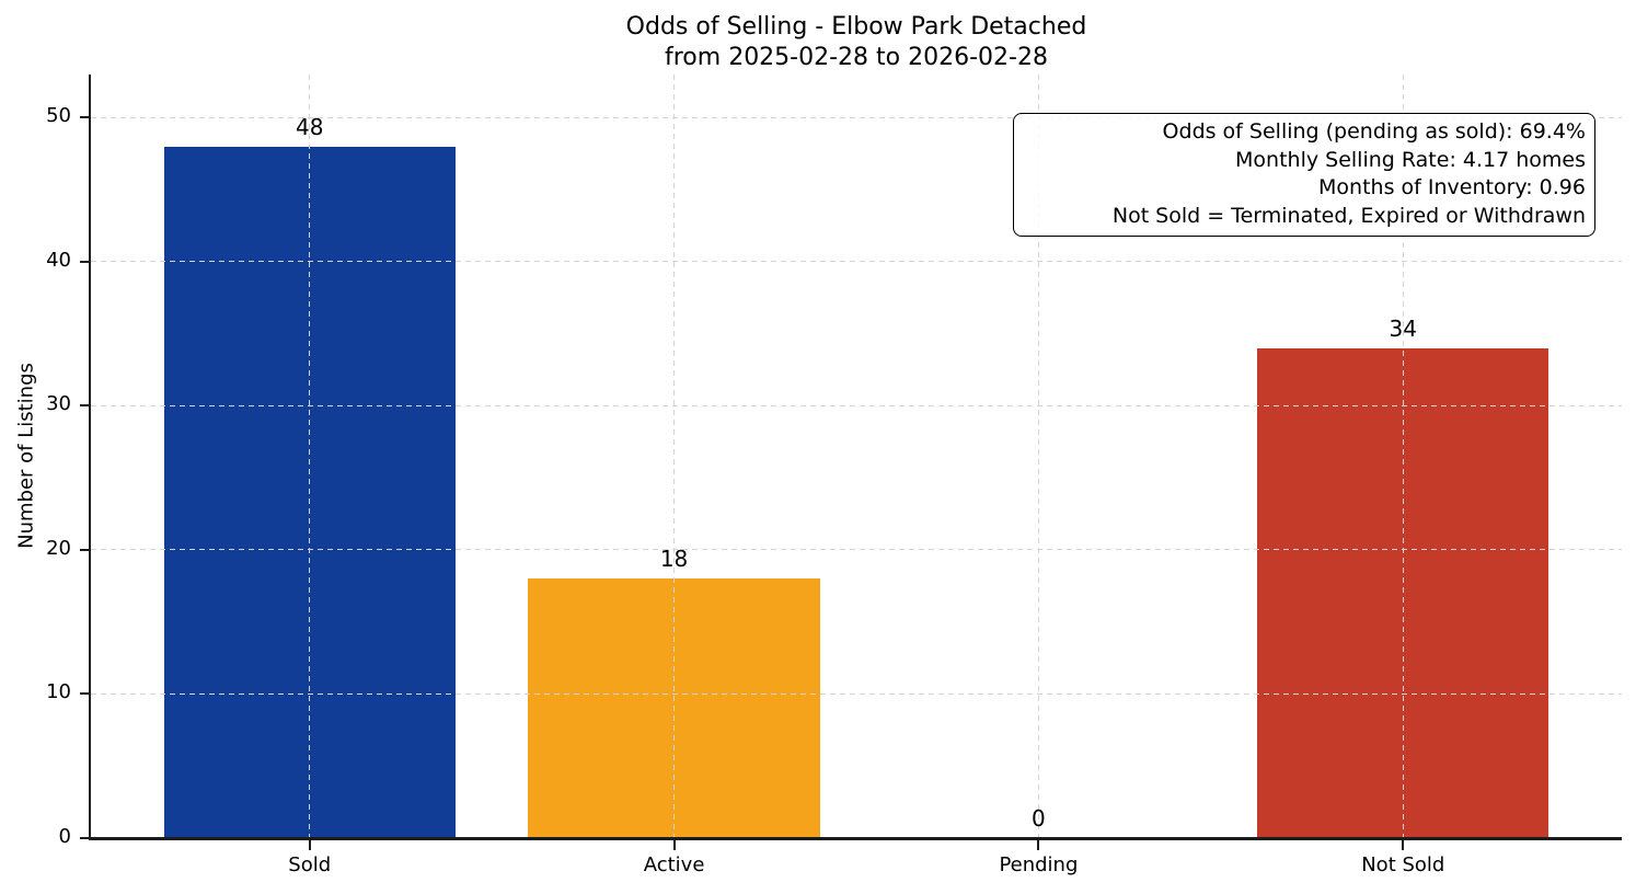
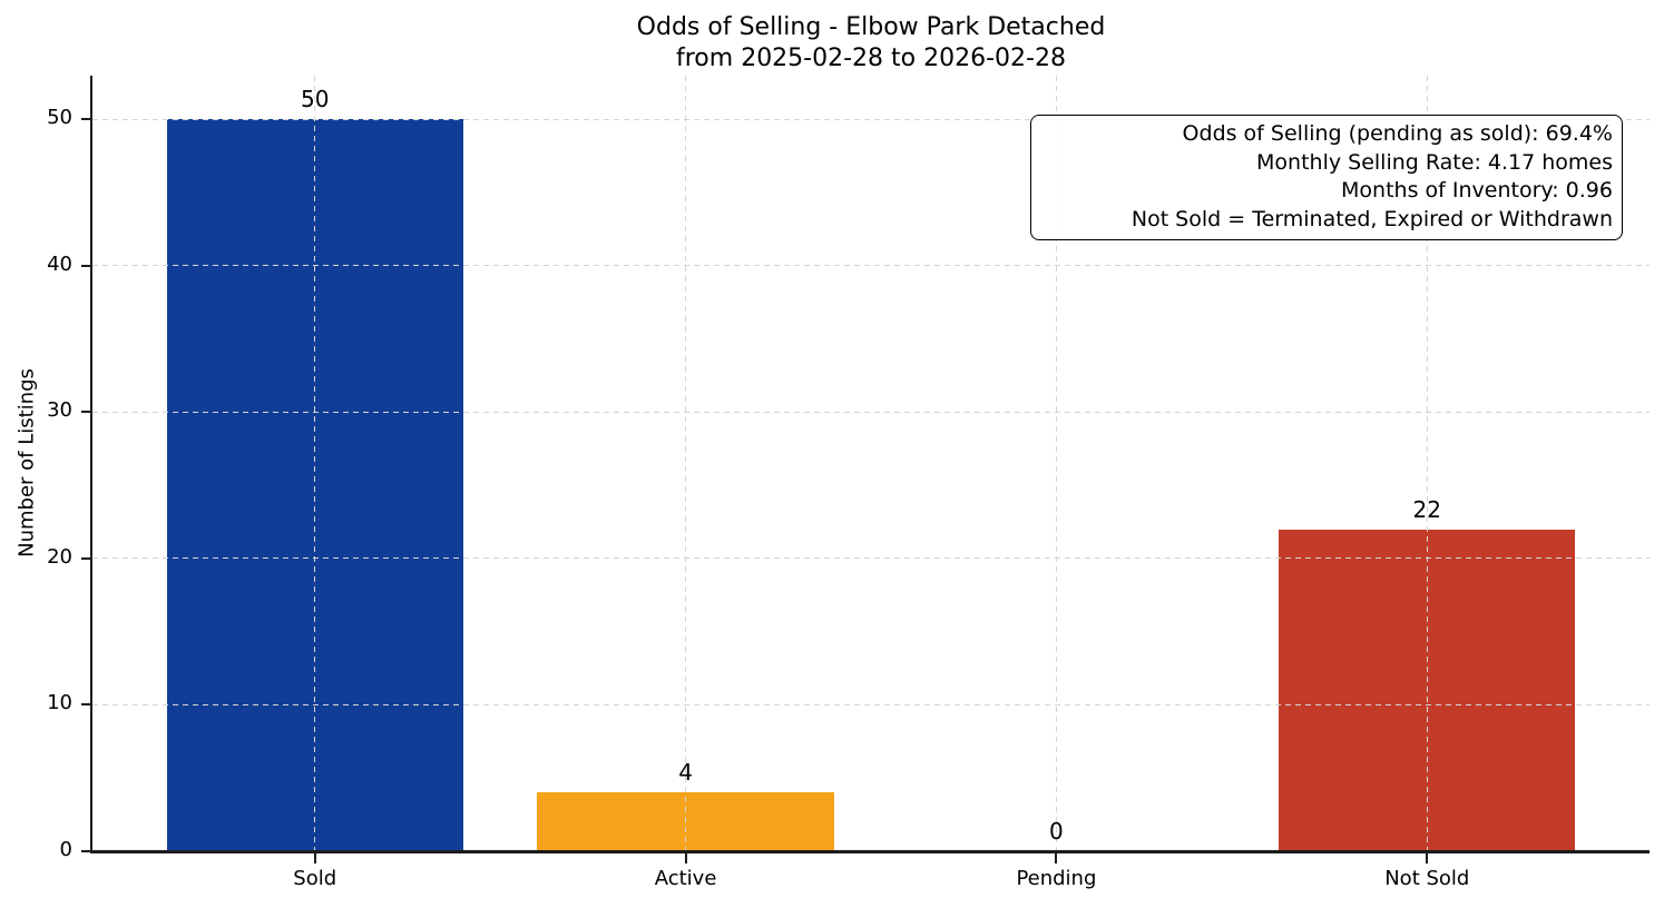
Sold: 48 -> 50
Active: 18 -> 4
Not Sold: 34 -> 22
